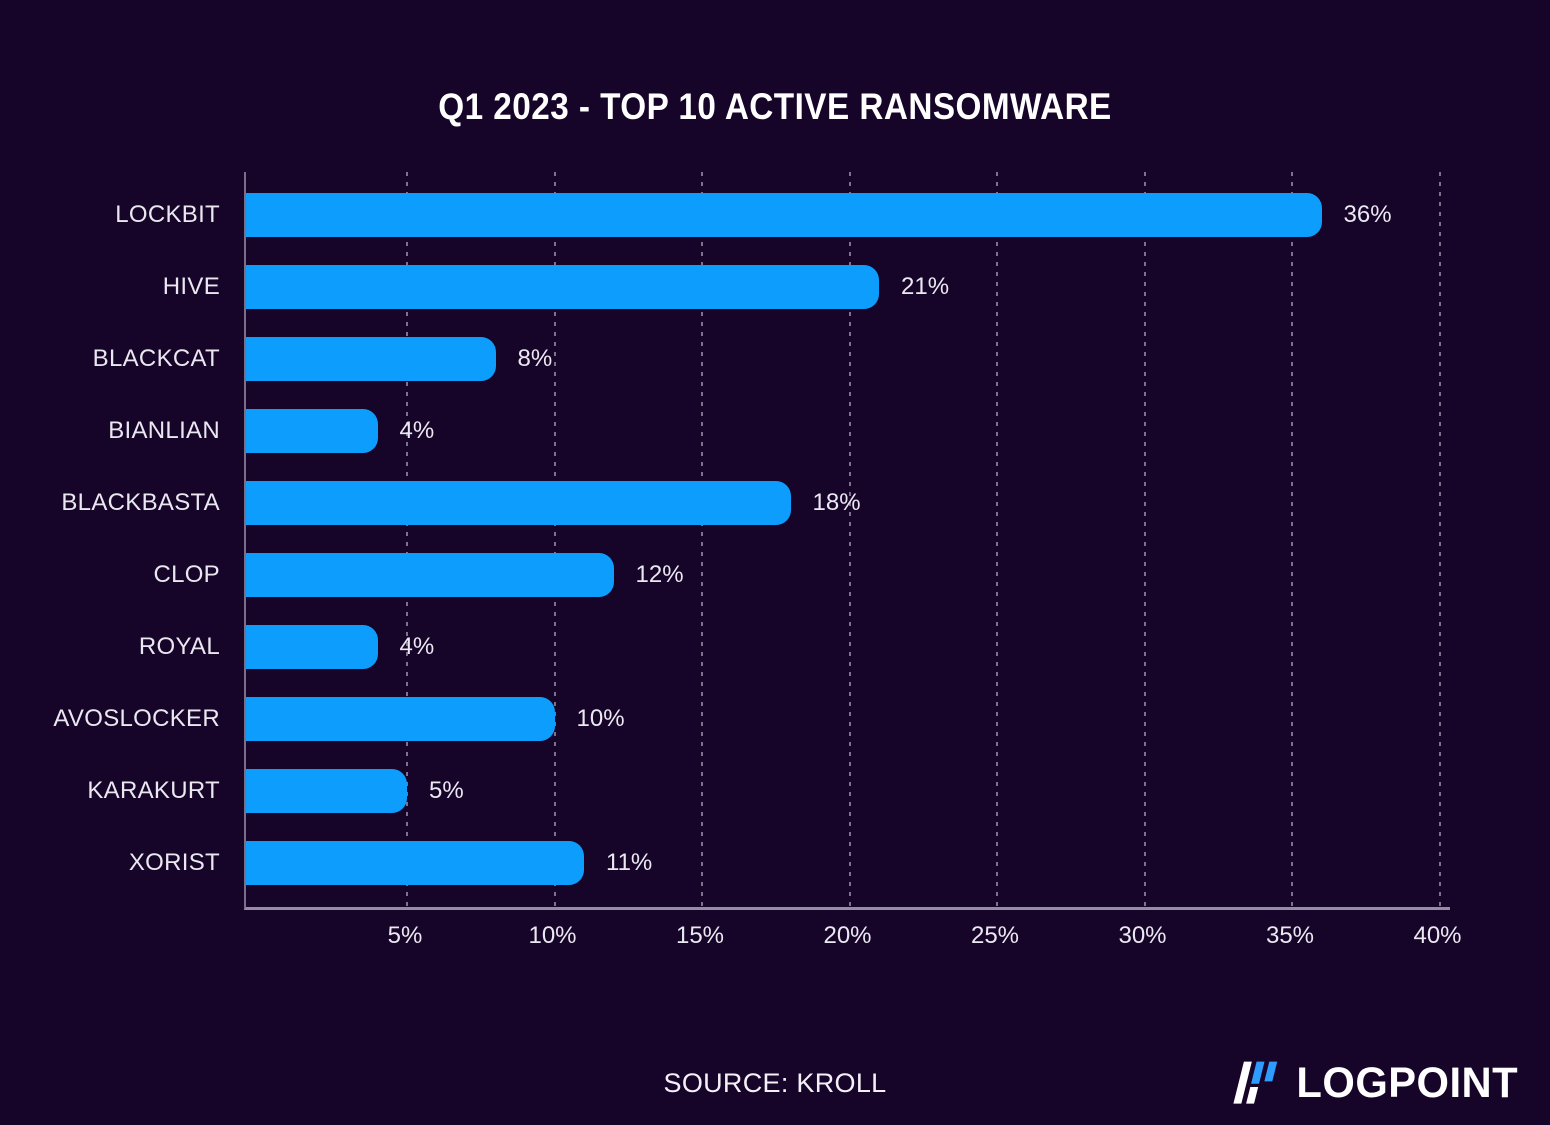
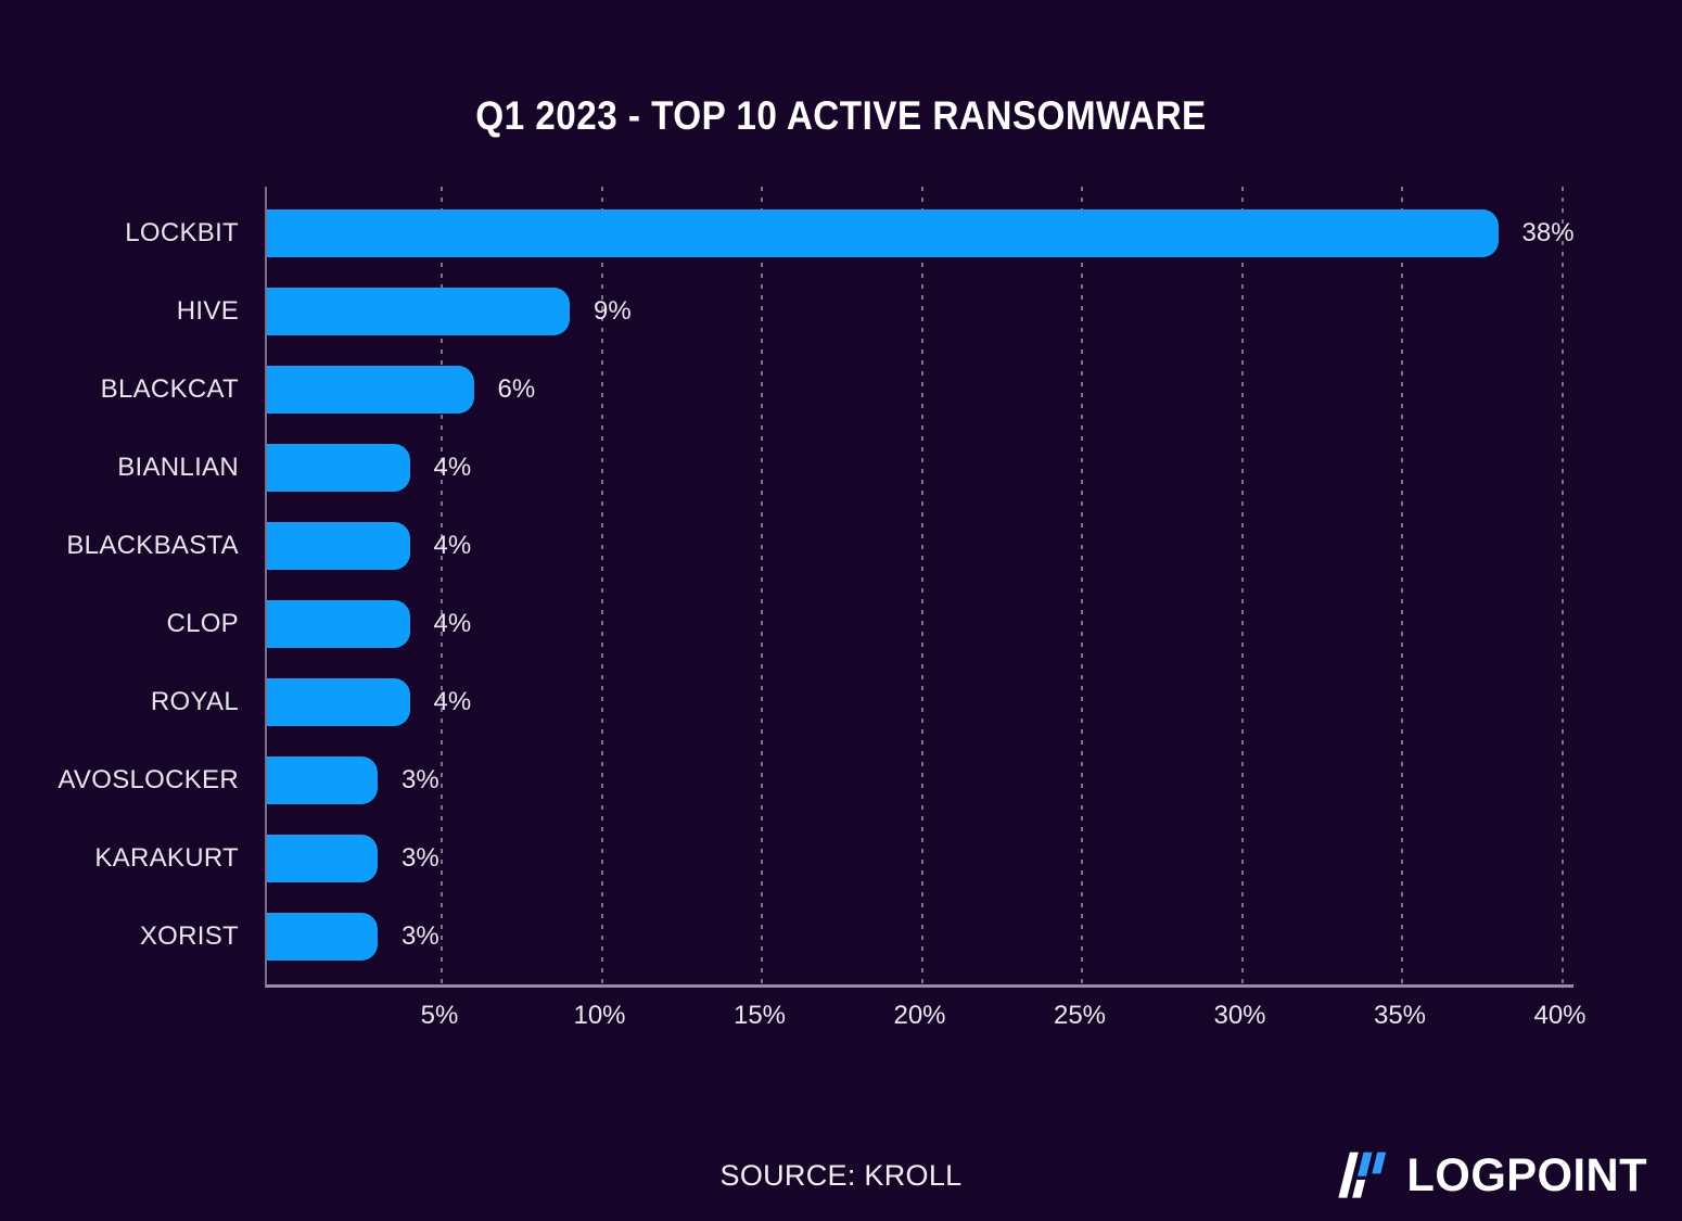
LOCKBIT: 36% -> 38%
HIVE: 21% -> 9%
BLACKCAT: 8% -> 6%
BLACKBASTA: 18% -> 4%
CLOP: 12% -> 4%
AVOSLOCKER: 10% -> 3%
KARAKURT: 5% -> 3%
XORIST: 11% -> 3%
